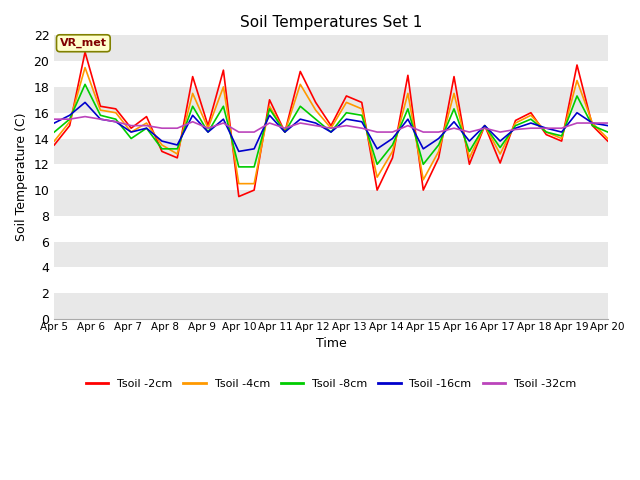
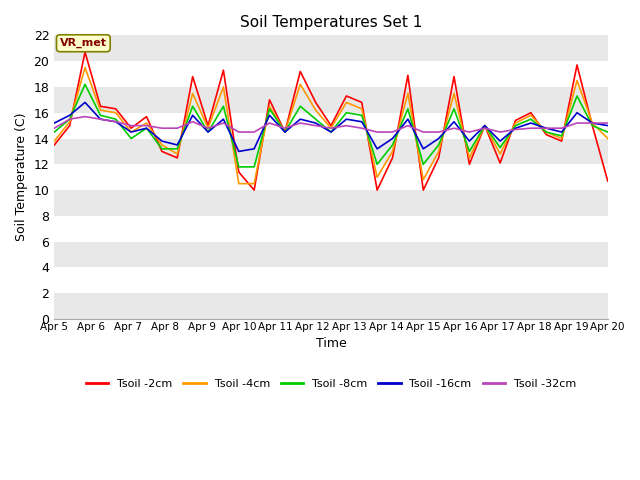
Tsoil -32cm/Apr 5: 15.5 -> 14.8
Tsoil -2cm/Apr 10: 9.5 -> 11.4
Tsoil -2cm/Apr 20: 13.8 -> 10.7
